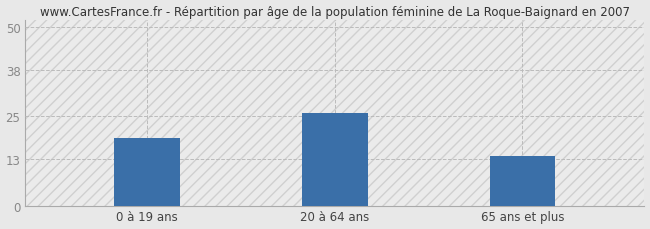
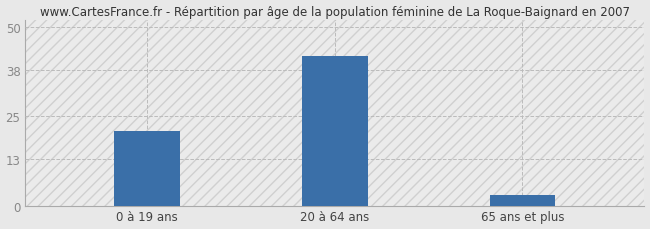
0 à 19 ans: 19 -> 21
20 à 64 ans: 26 -> 42
65 ans et plus: 14 -> 3
